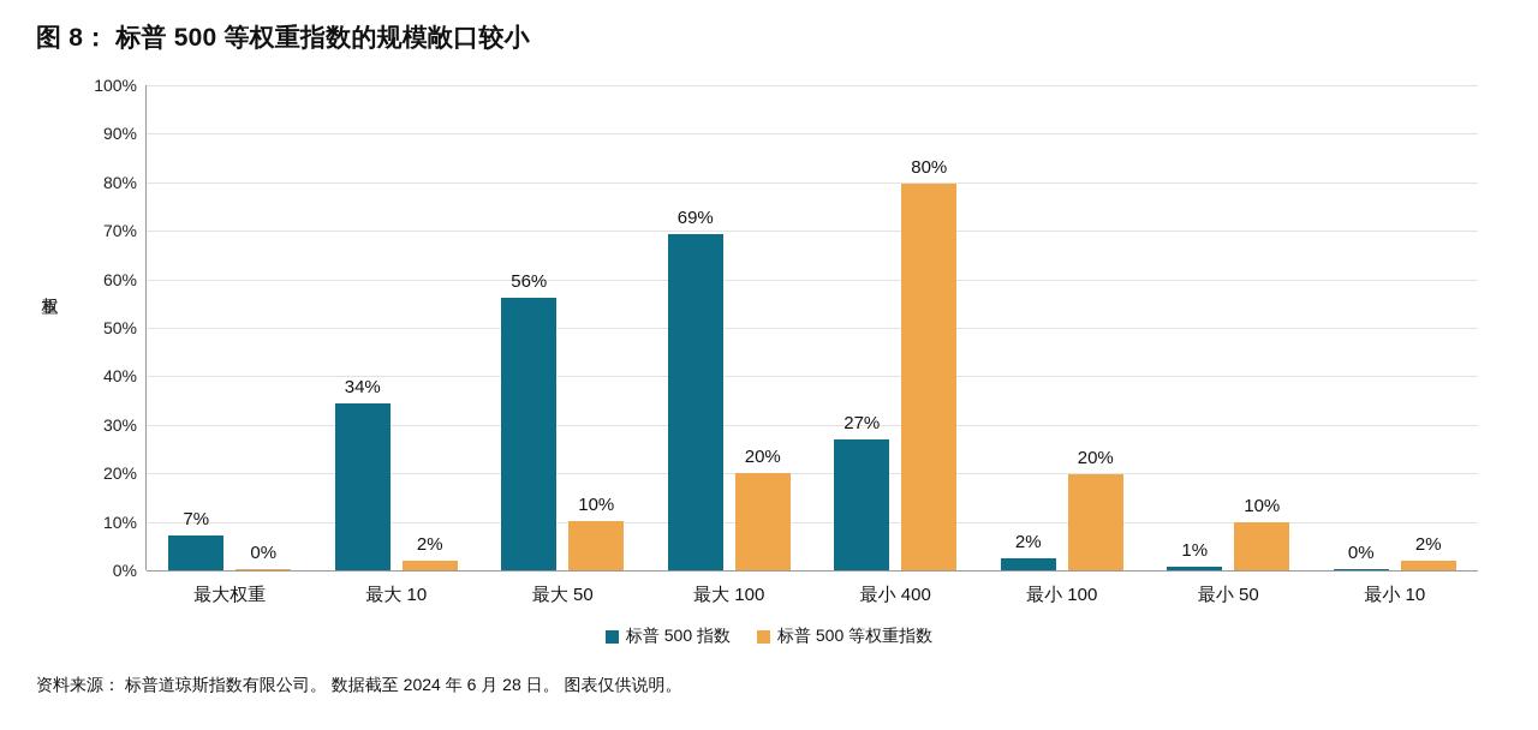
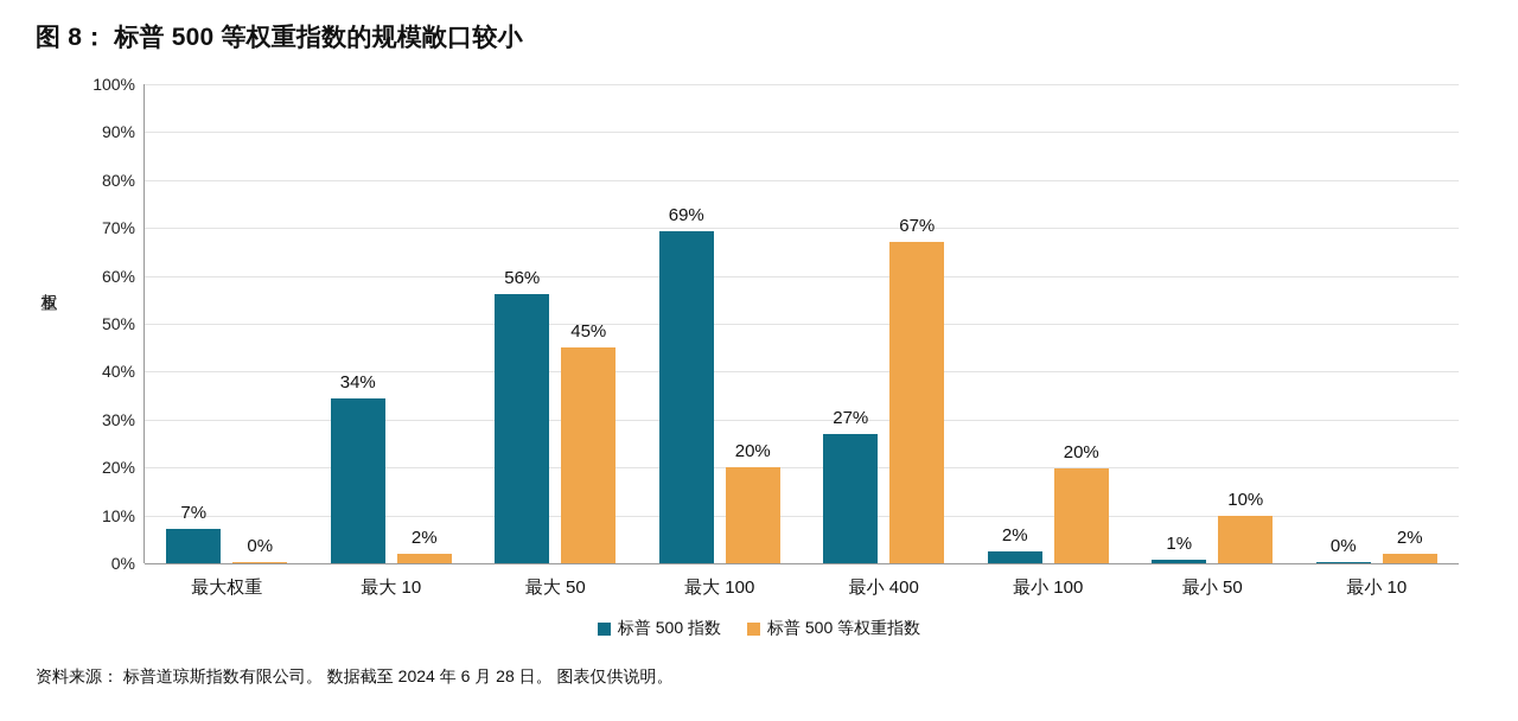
标普 500 等权重指数/最大 50: 10% -> 45%
标普 500 等权重指数/最小 400: 80% -> 67%
